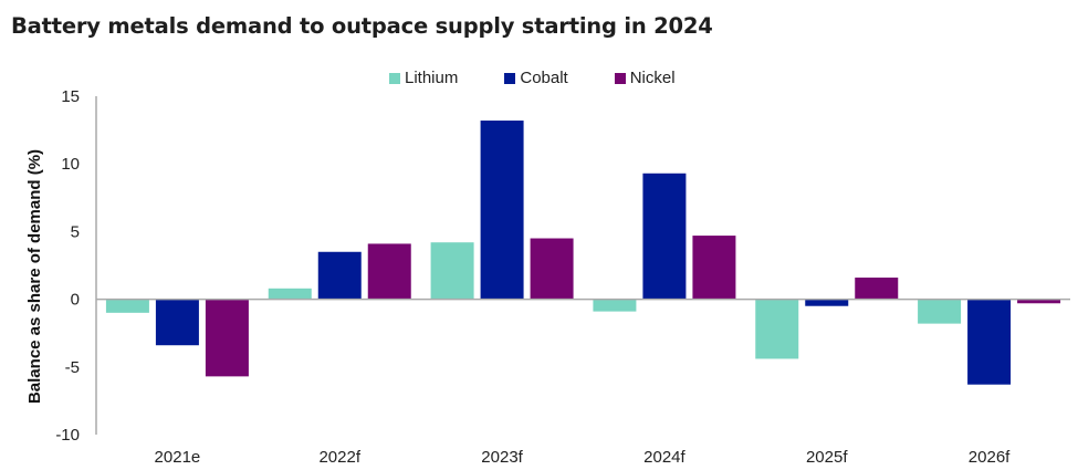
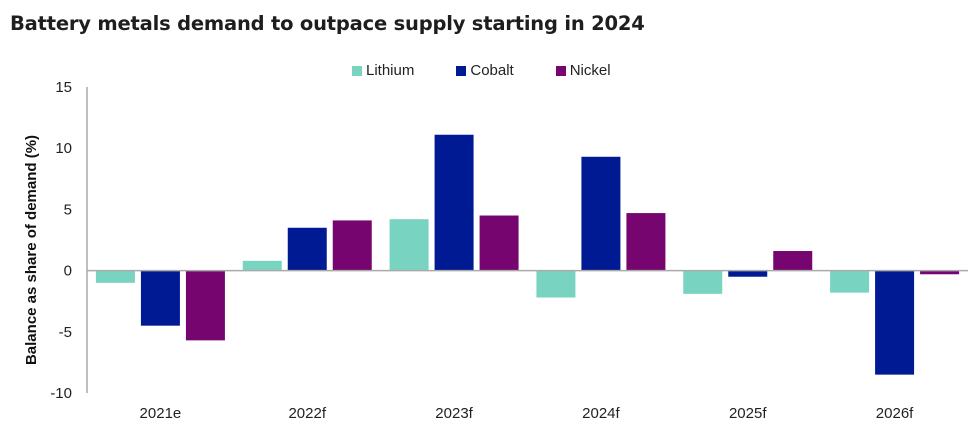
Cobalt/2021e: -3.4 -> -4.5
Cobalt/2023f: 13.2 -> 11.1
Lithium/2024f: -0.9 -> -2.2
Lithium/2025f: -4.4 -> -1.9
Cobalt/2026f: -6.3 -> -8.5
